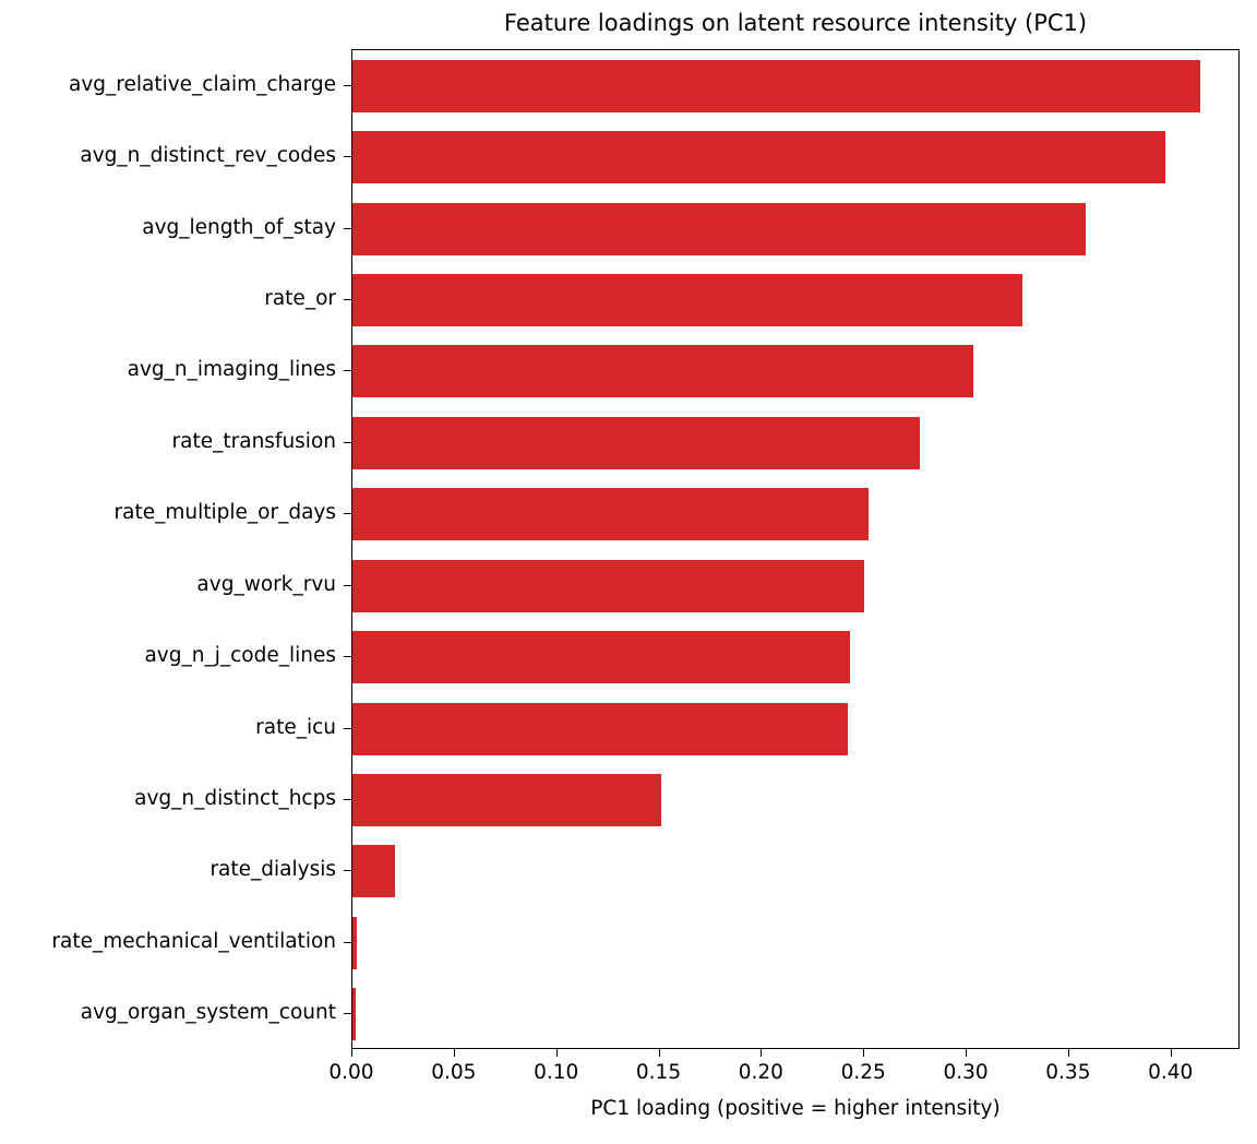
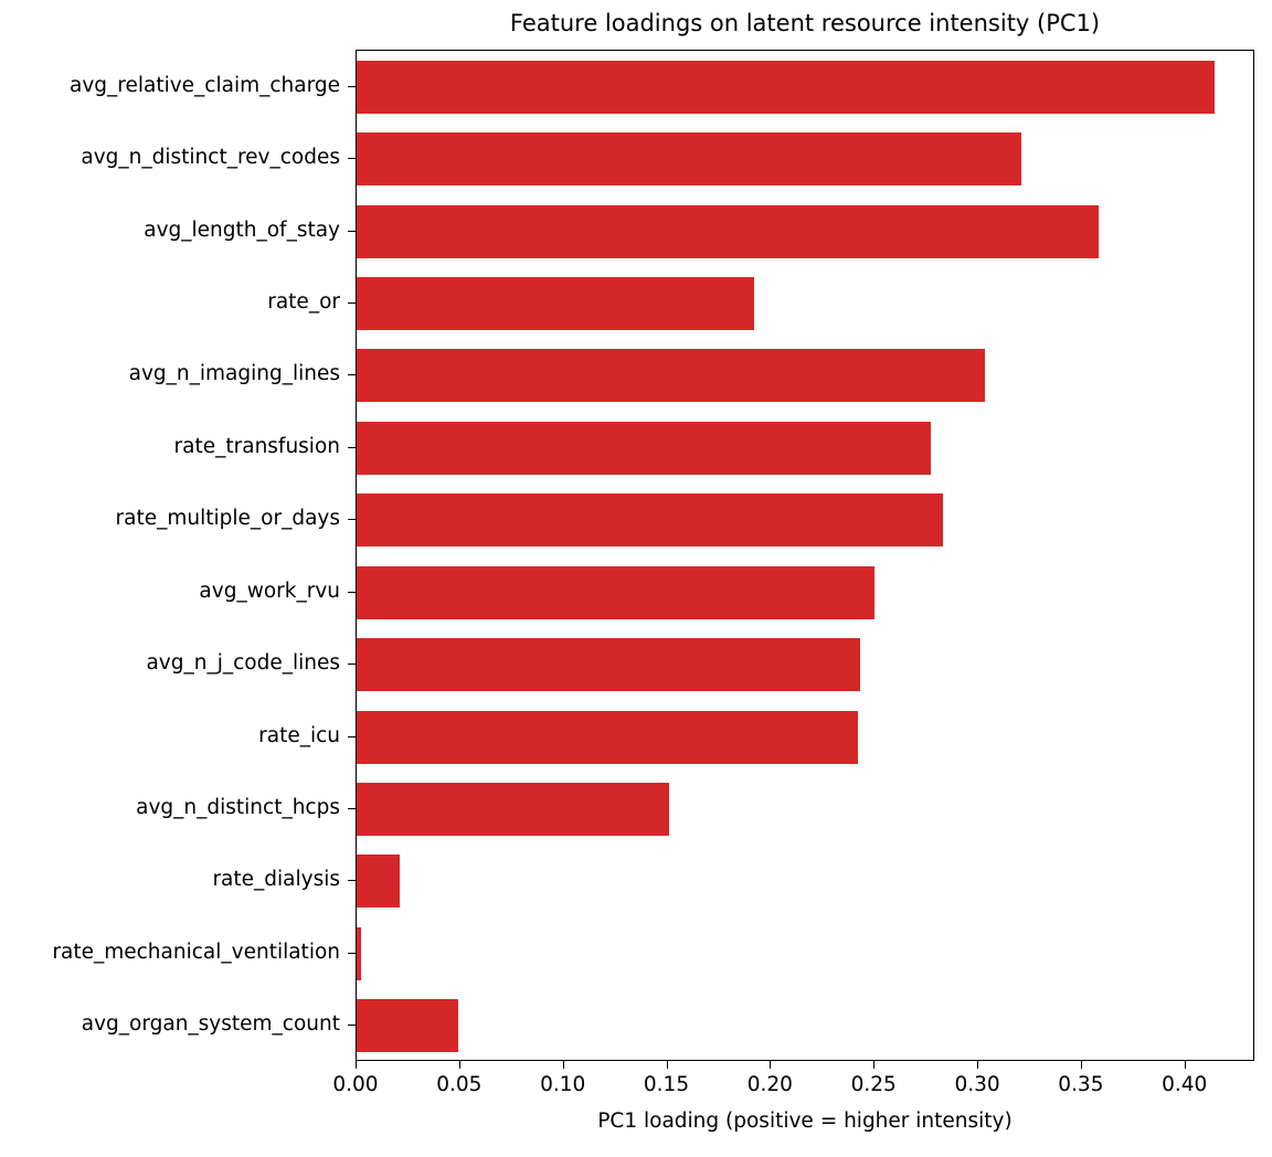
avg_n_distinct_rev_codes: 0.397 -> 0.321
rate_or: 0.327 -> 0.192
rate_multiple_or_days: 0.252 -> 0.283
avg_organ_system_count: 0.002 -> 0.049
